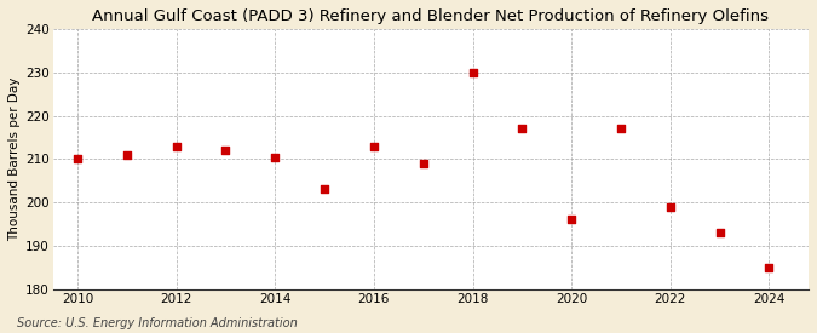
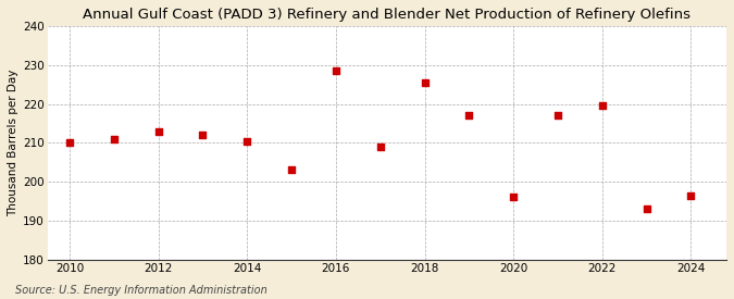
2016: 213.0 -> 228.5
2018: 230.0 -> 225.5
2022: 199.0 -> 219.5
2024: 185.0 -> 196.5
